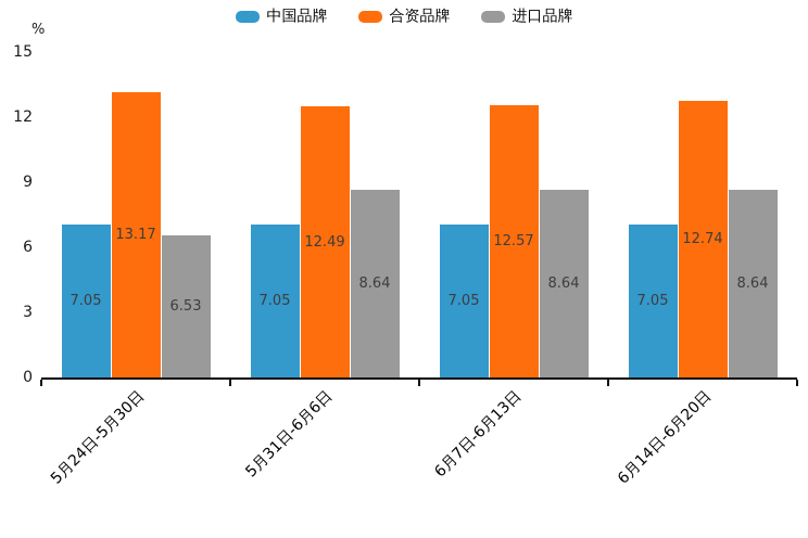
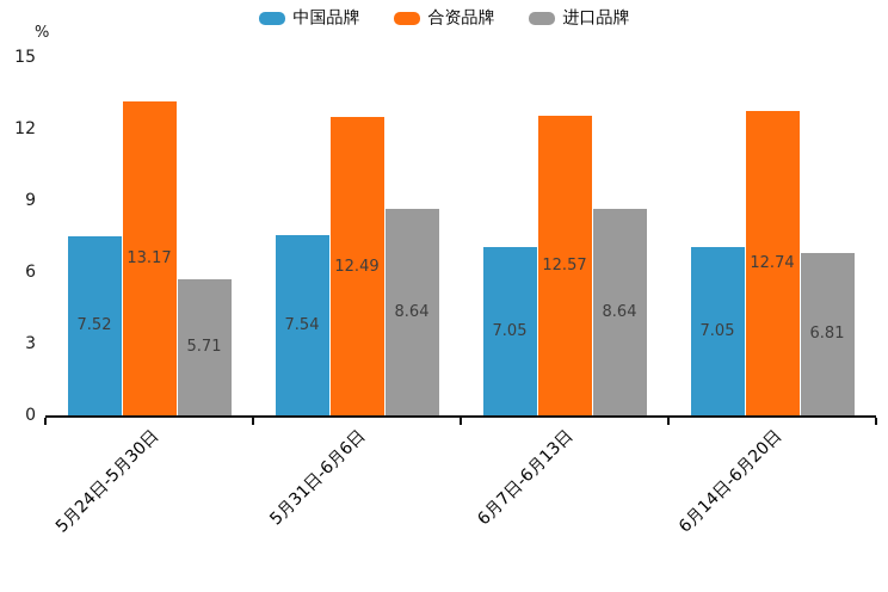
中国品牌/5月24日-5月30日: 7.05 -> 7.52
进口品牌/5月24日-5月30日: 6.53 -> 5.71
中国品牌/5月31日-6月6日: 7.05 -> 7.54
进口品牌/6月14日-6月20日: 8.64 -> 6.81
